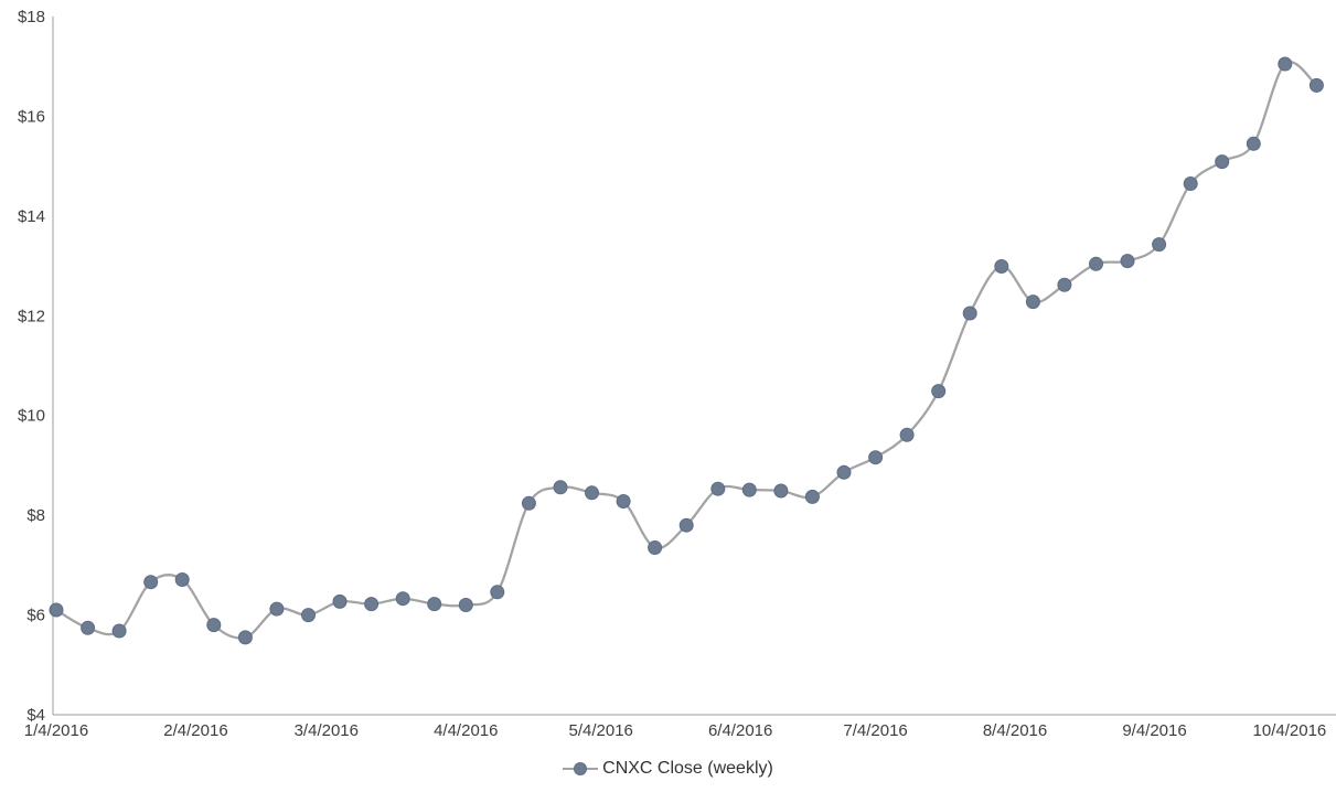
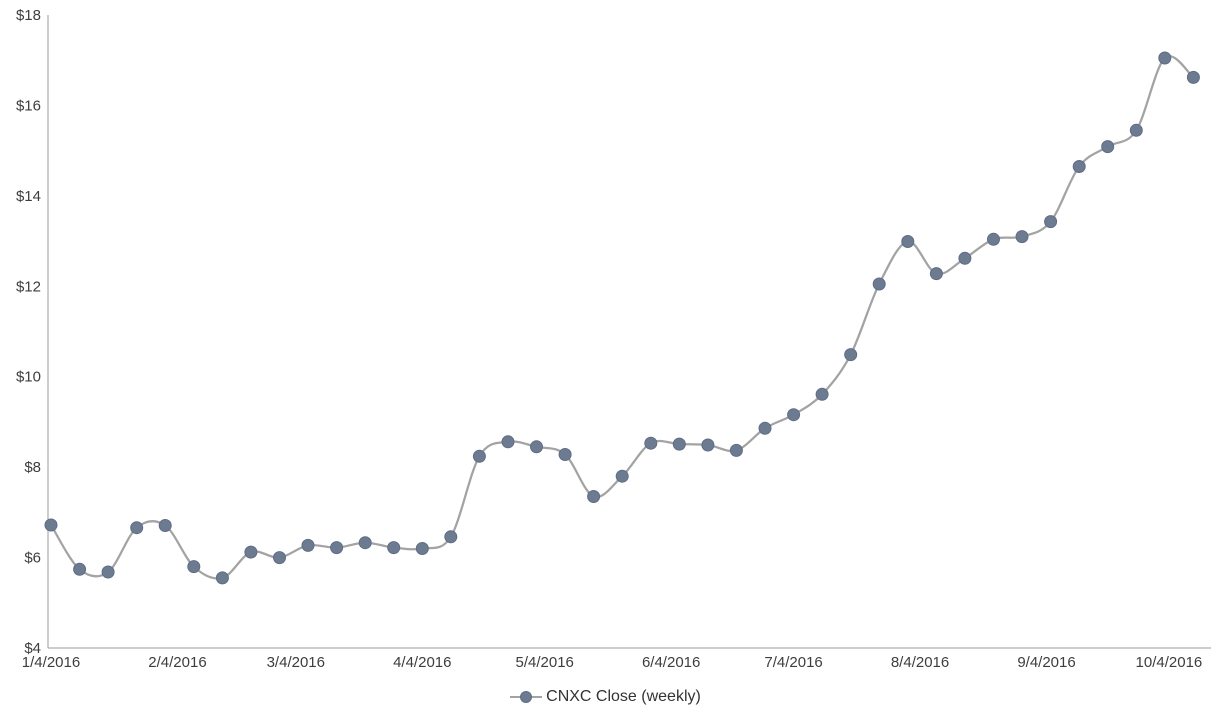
1/4/2016: $6.1 -> $6.7
